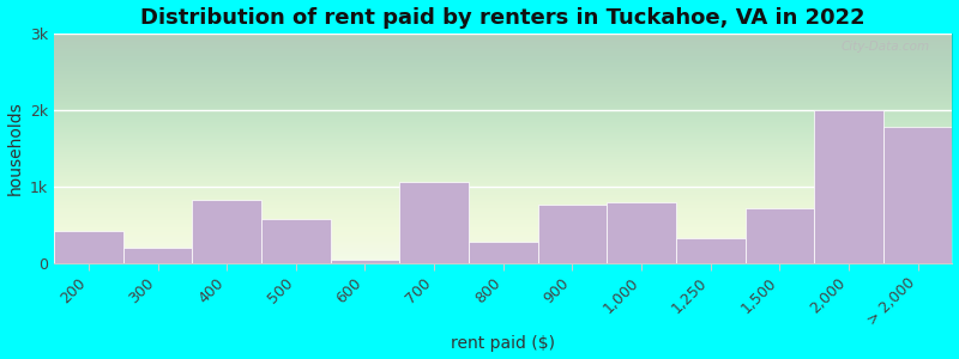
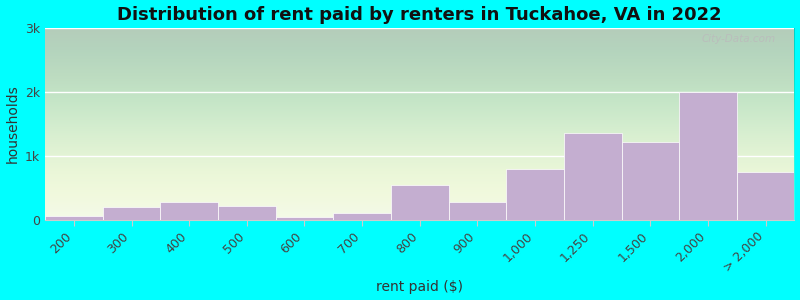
200: 0.42k -> 0.05k
400: 0.82k -> 0.27k
500: 0.58k -> 0.21k
700: 1.06k -> 0.11k
800: 0.28k -> 0.54k
900: 0.76k -> 0.27k
1,250: 0.32k -> 1.35k
1,500: 0.72k -> 1.22k
> 2,000: 1.78k -> 0.75k
